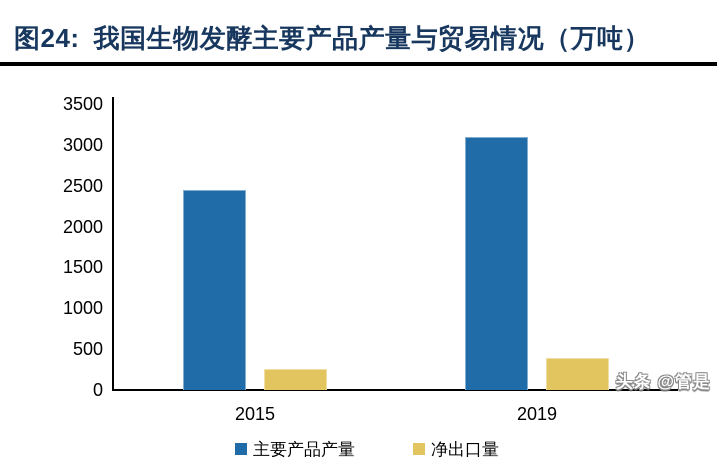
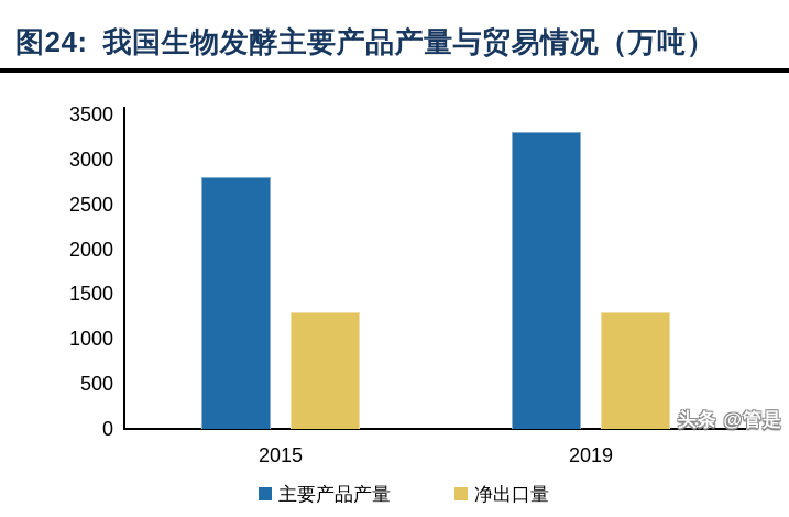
主要产品产量/2015: 2400 -> 2800
净出口量/2015: 300 -> 1300
主要产品产量/2019: 3100 -> 3300
净出口量/2019: 400 -> 1300
